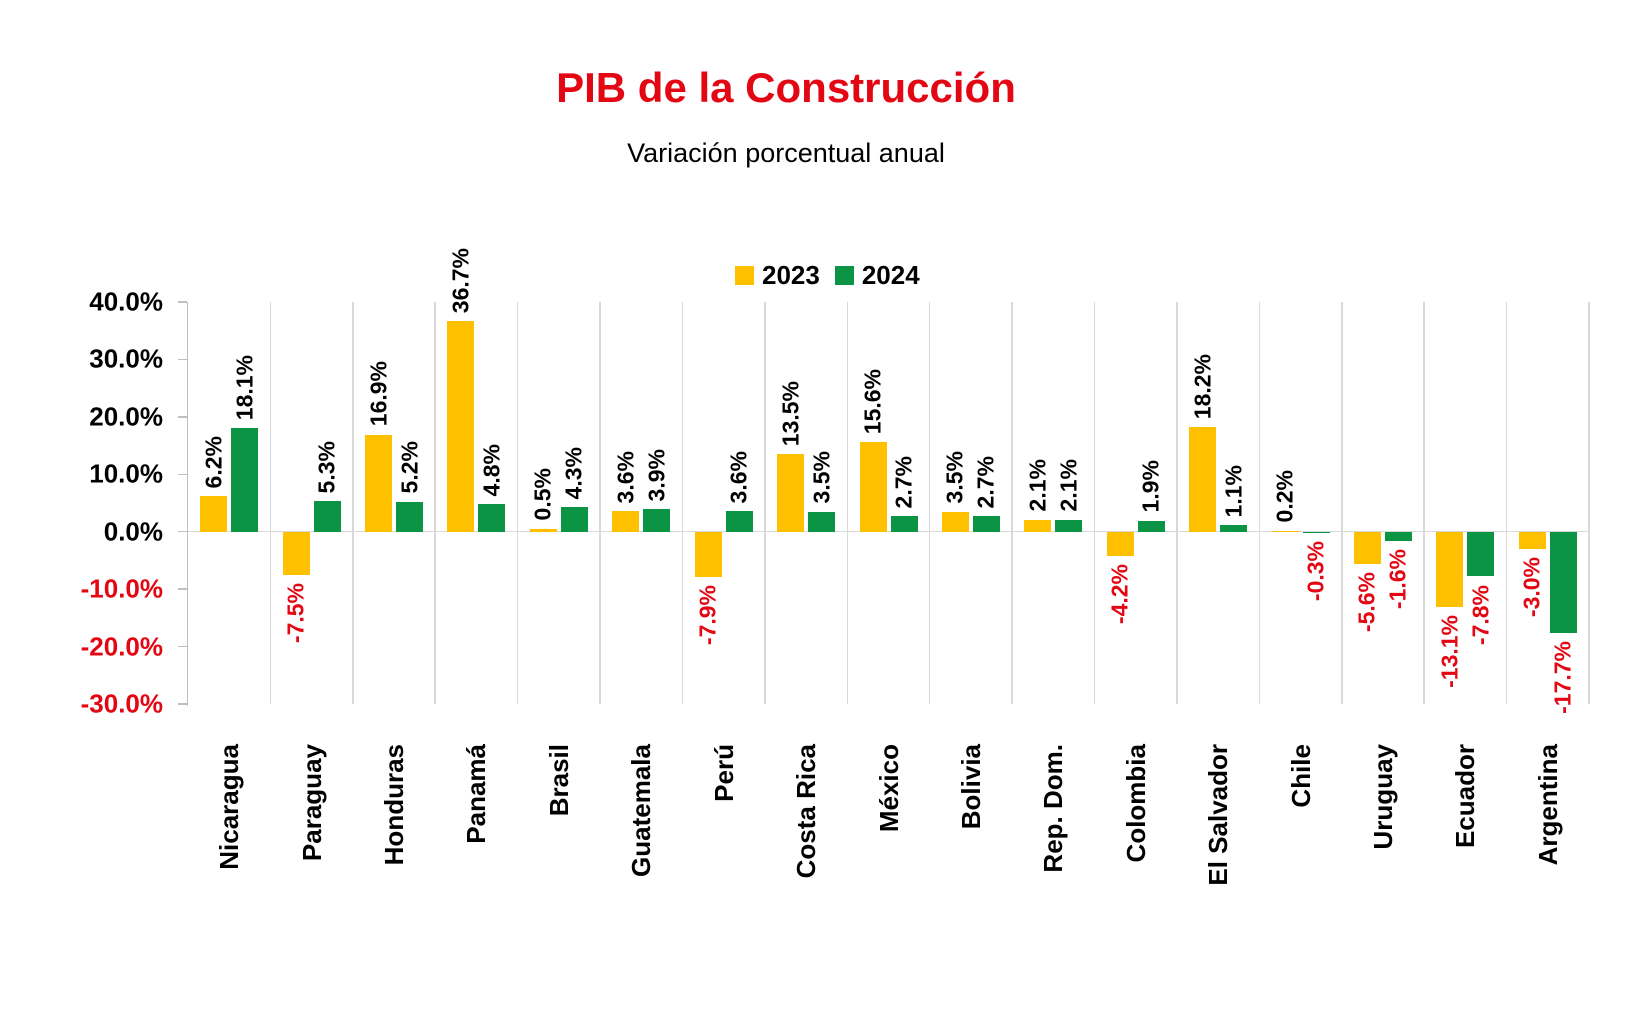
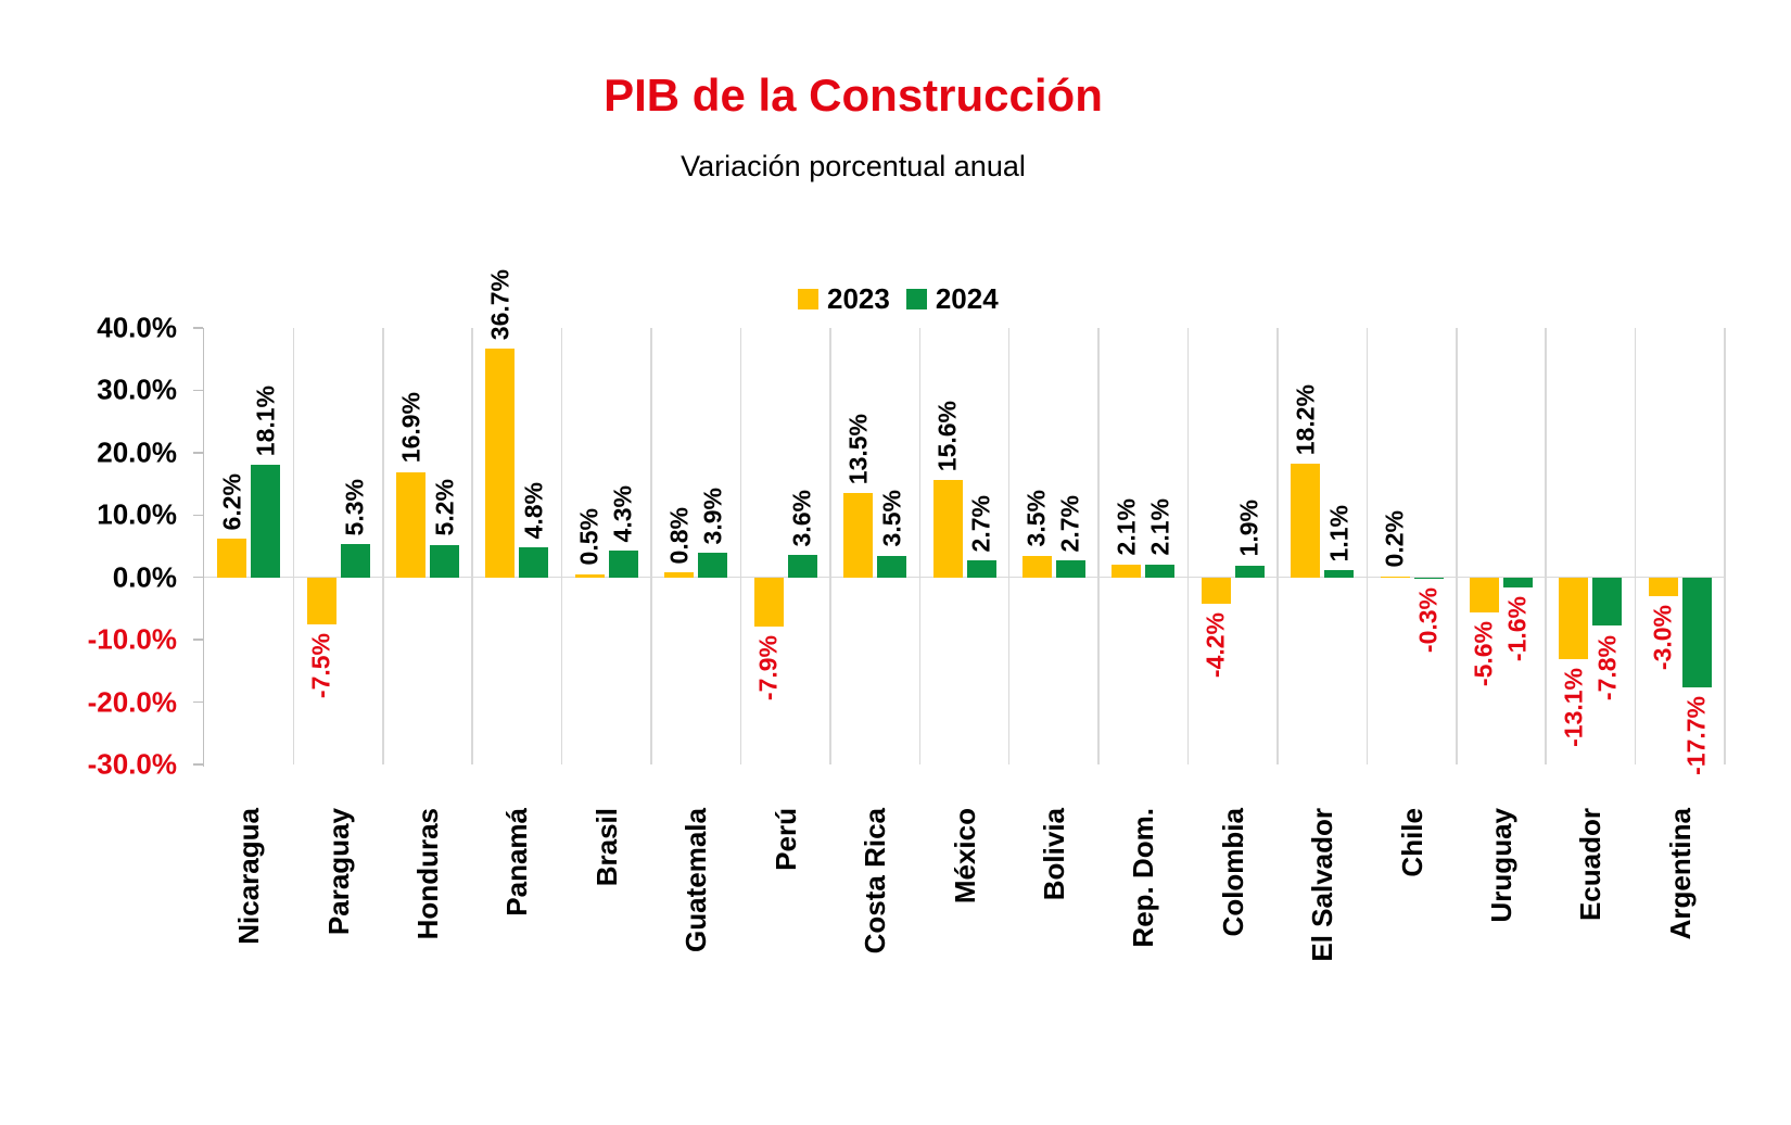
2023/Guatemala: 3.6% -> 0.8%
